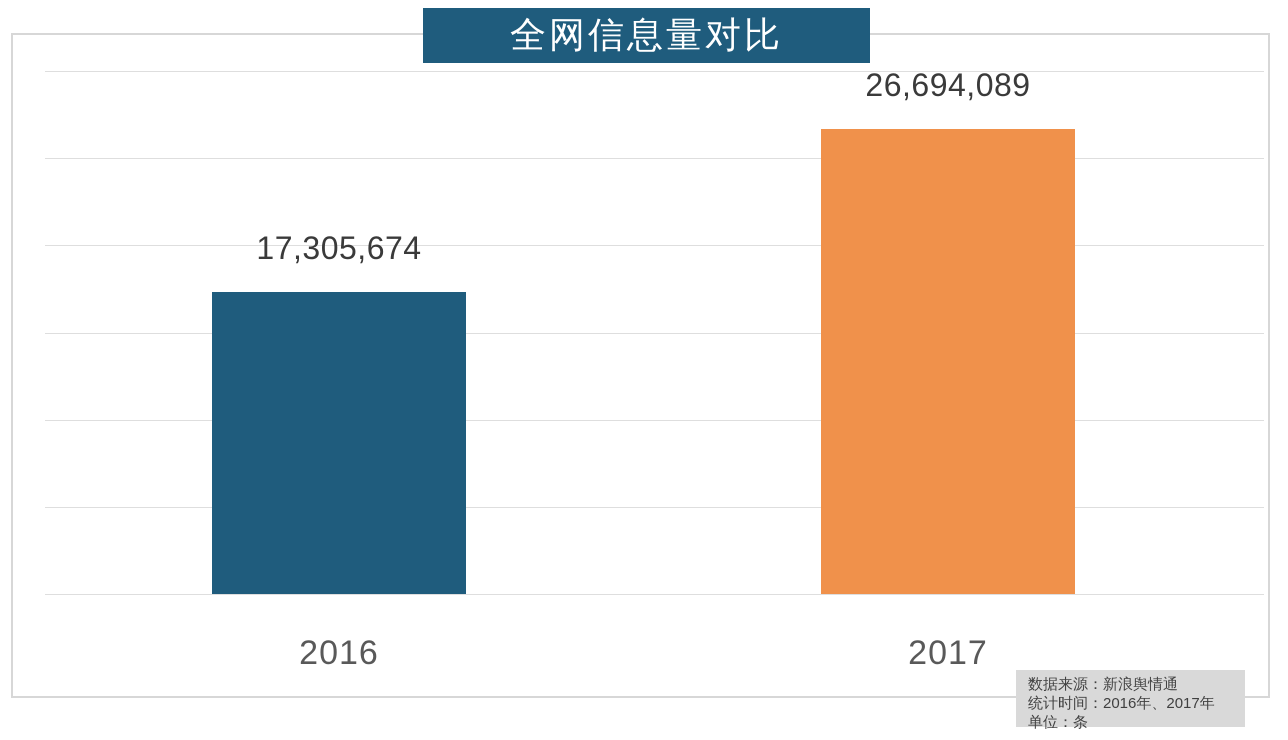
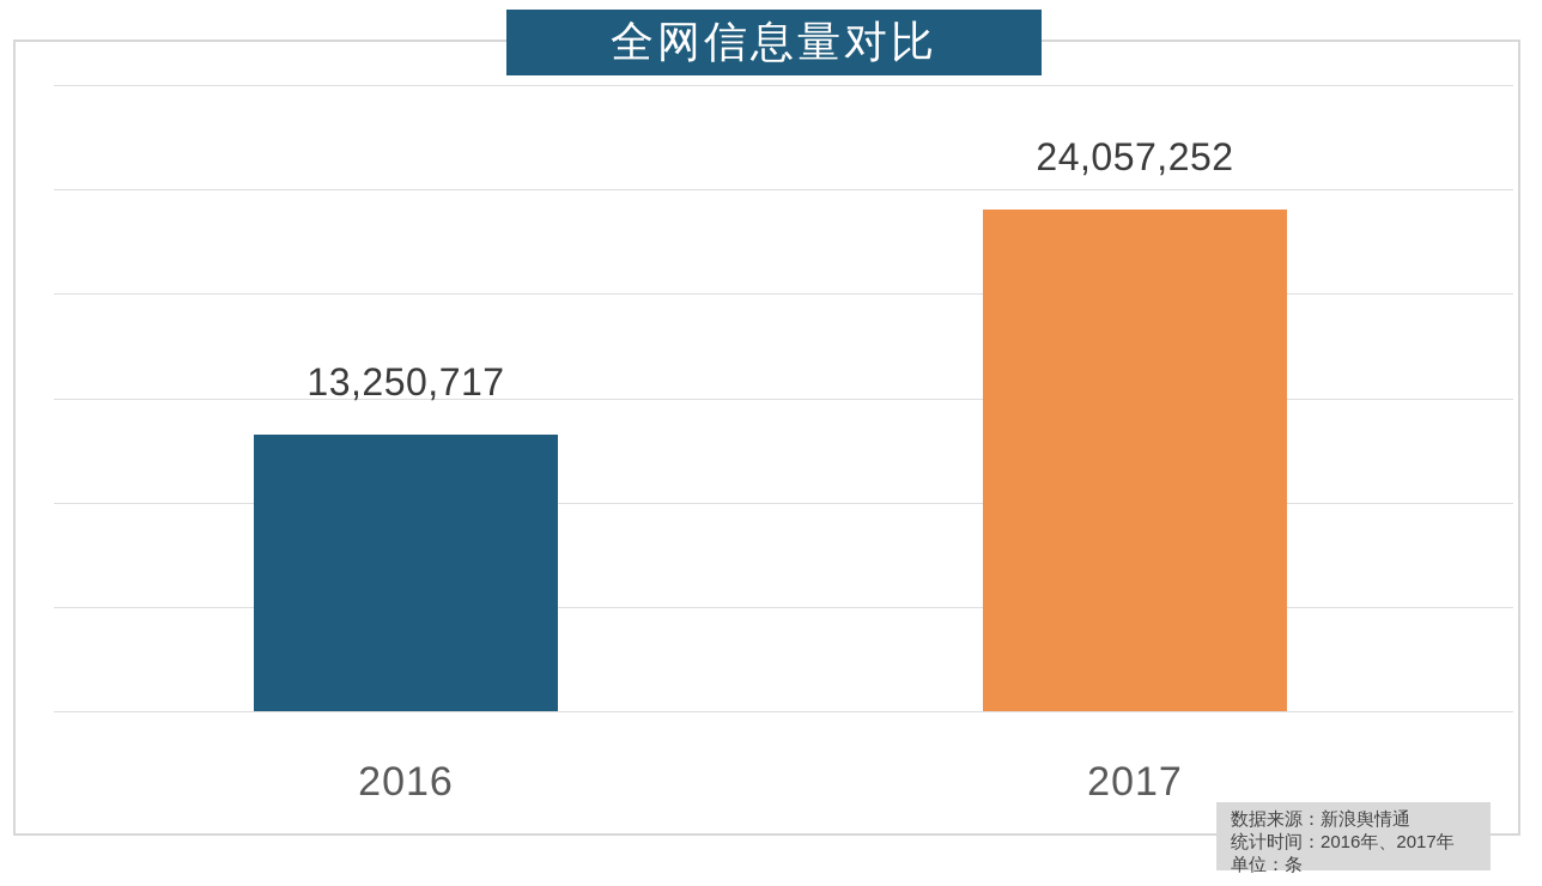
2016: 17,305,674 -> 13,250,717
2017: 26,694,089 -> 24,057,252
